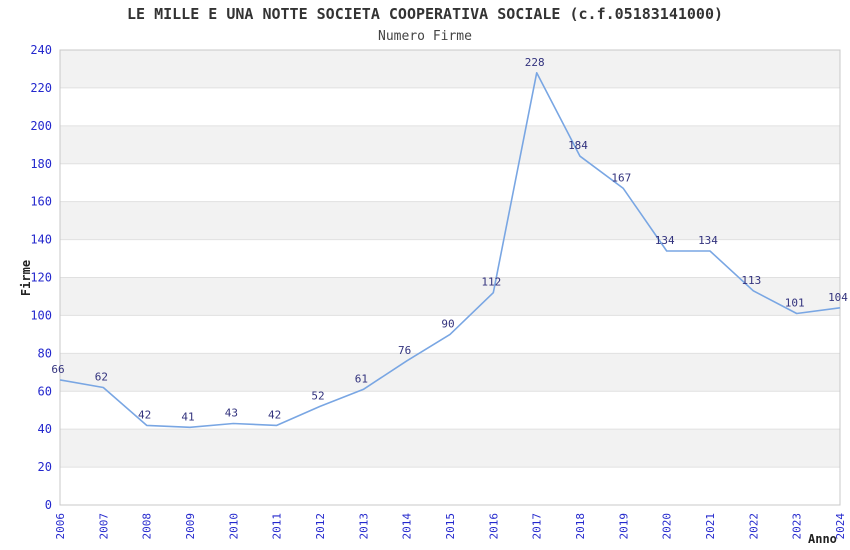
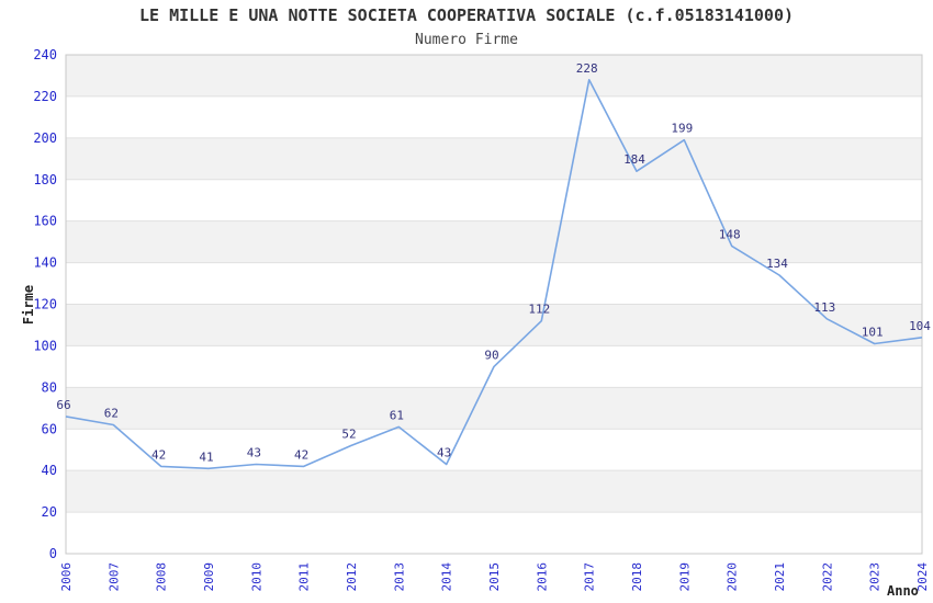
2014: 76 -> 43
2019: 167 -> 199
2020: 134 -> 148
